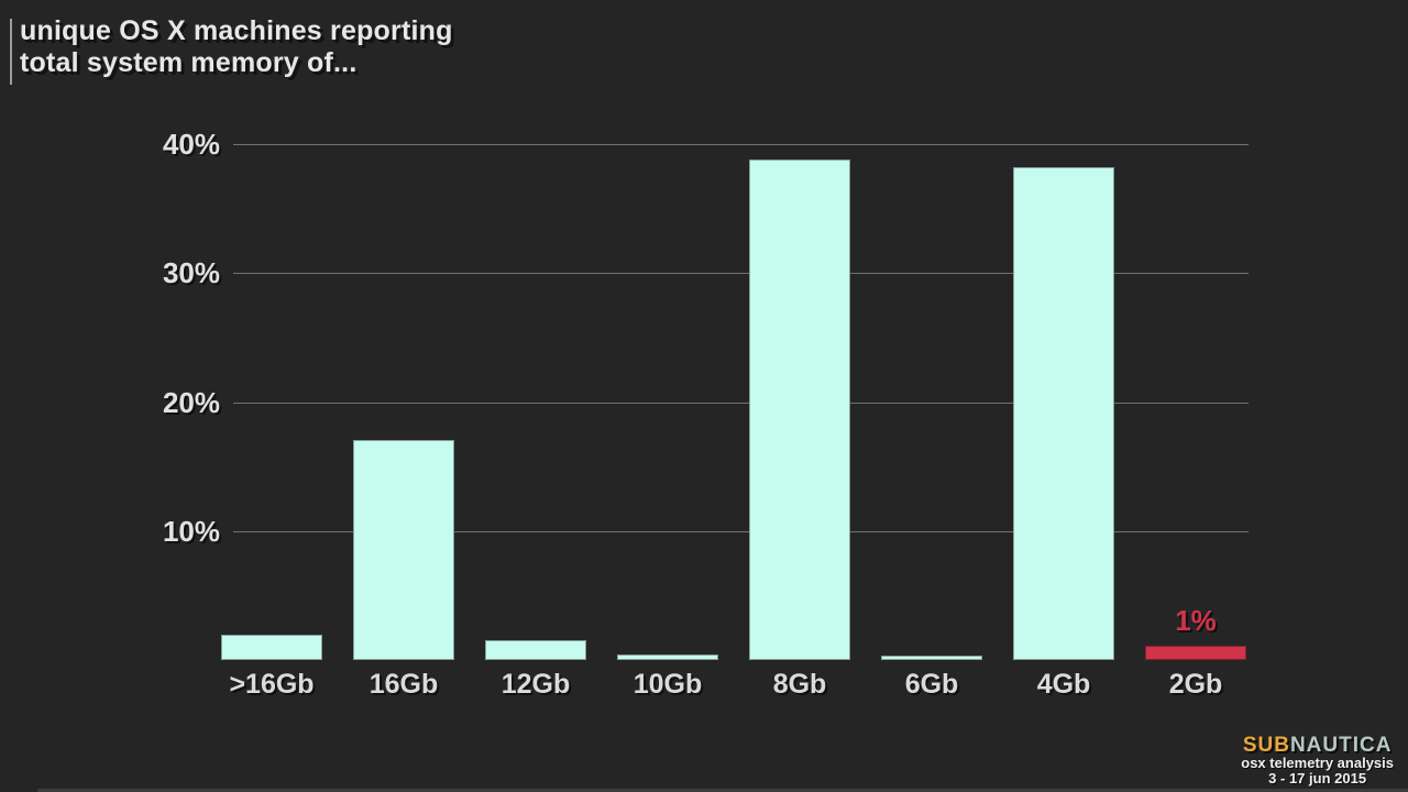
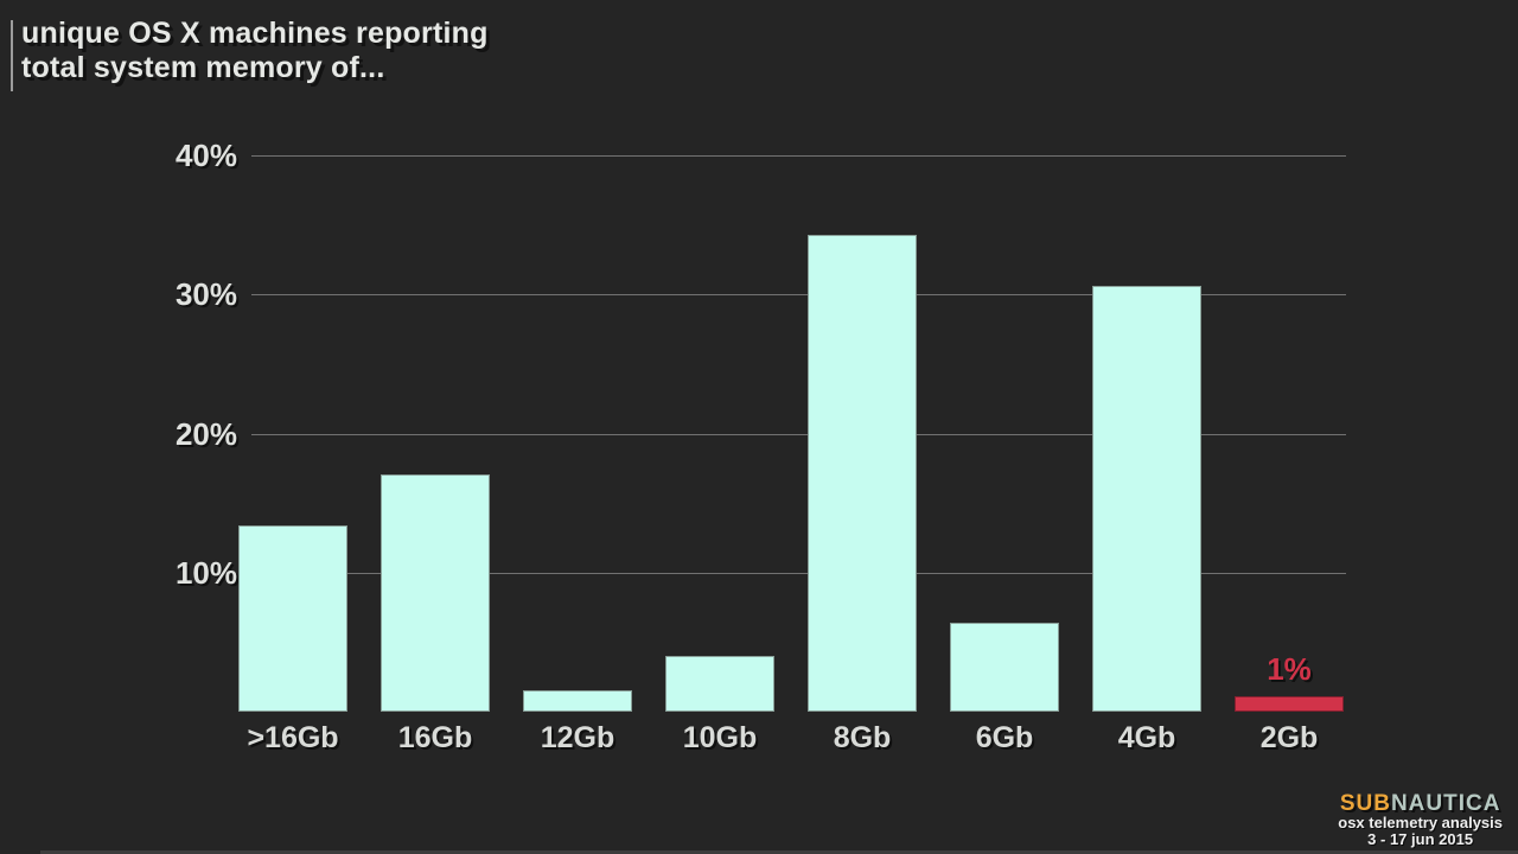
>16Gb: 2.0% -> 13.4%
10Gb: 0.4% -> 4.0%
8Gb: 38.8% -> 34.3%
6Gb: 0.3% -> 6.4%
4Gb: 38.2% -> 30.6%
